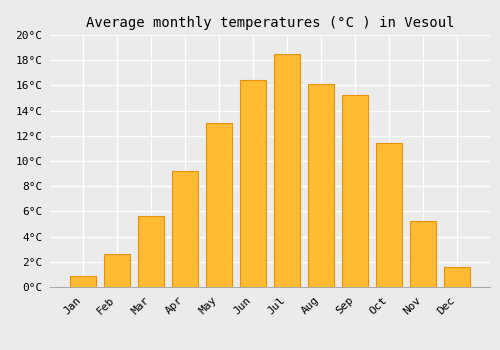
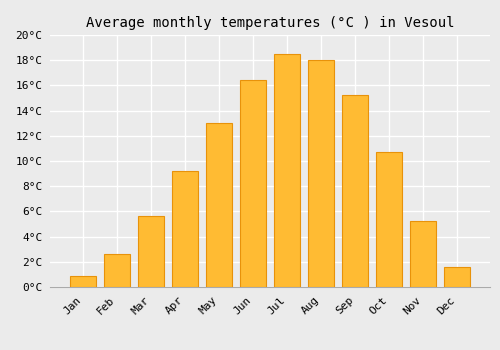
Aug: 16.1°C -> 18.0°C
Oct: 11.4°C -> 10.7°C
